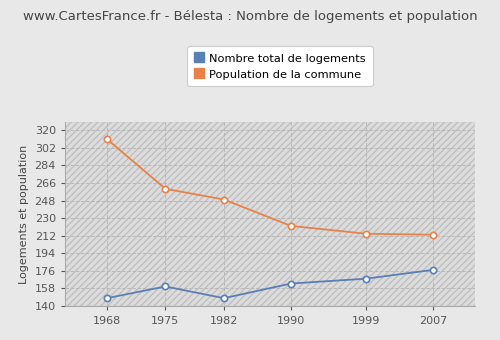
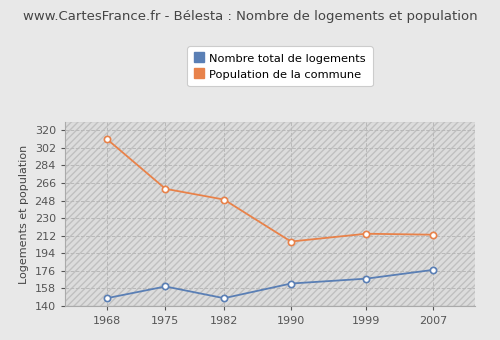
Population de la commune/1990: 222 -> 206
